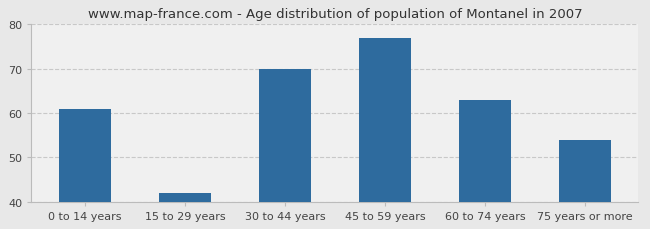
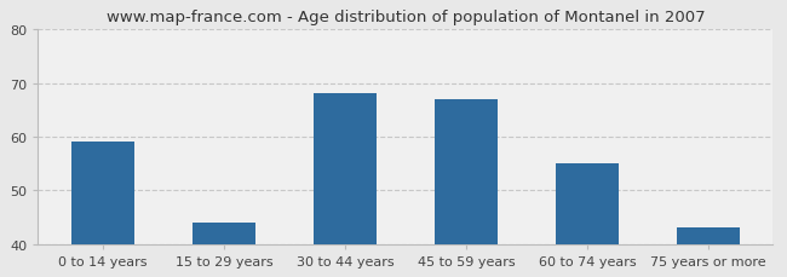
0 to 14 years: 61 -> 59
15 to 29 years: 42 -> 44
30 to 44 years: 70 -> 68
45 to 59 years: 77 -> 67
60 to 74 years: 63 -> 55
75 years or more: 54 -> 43
